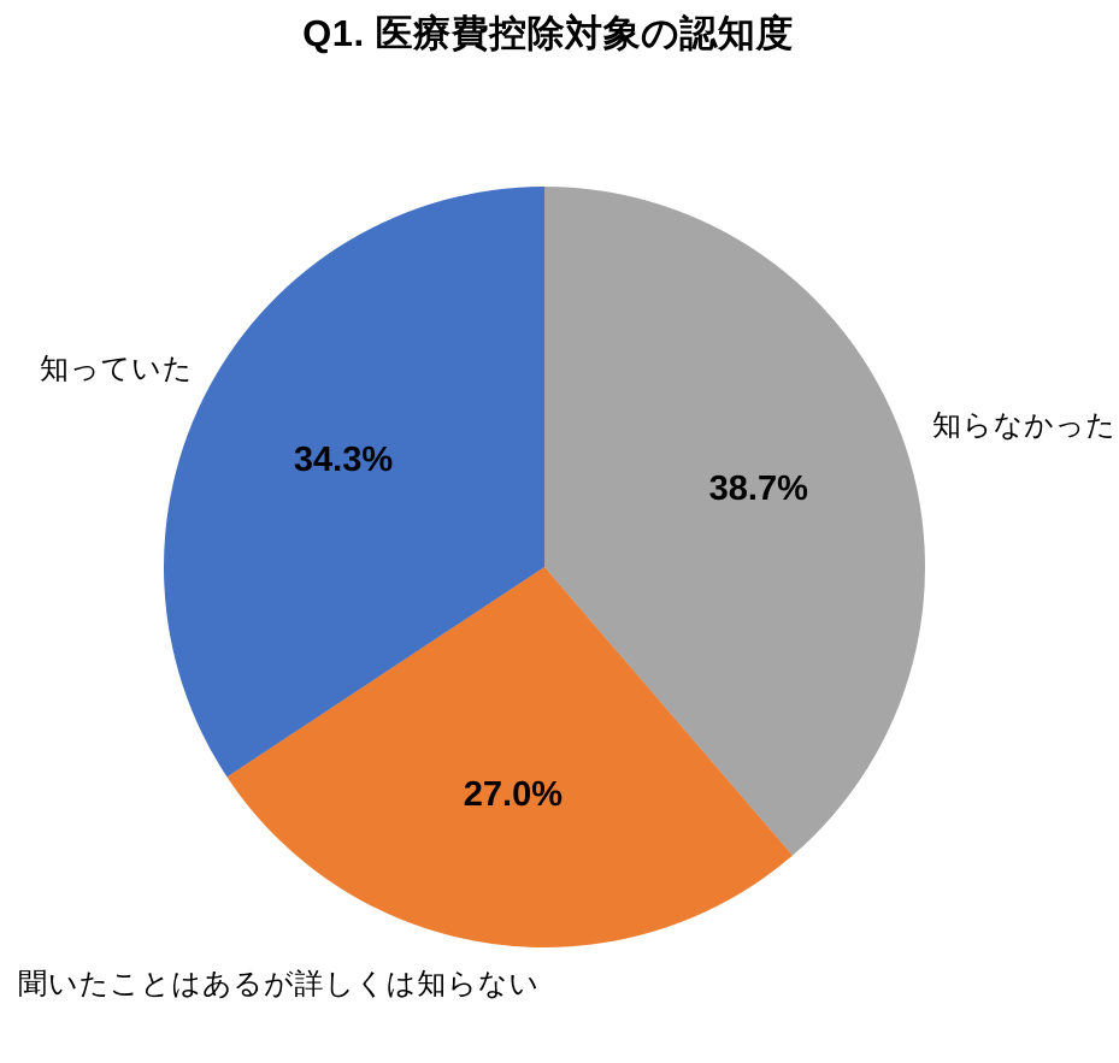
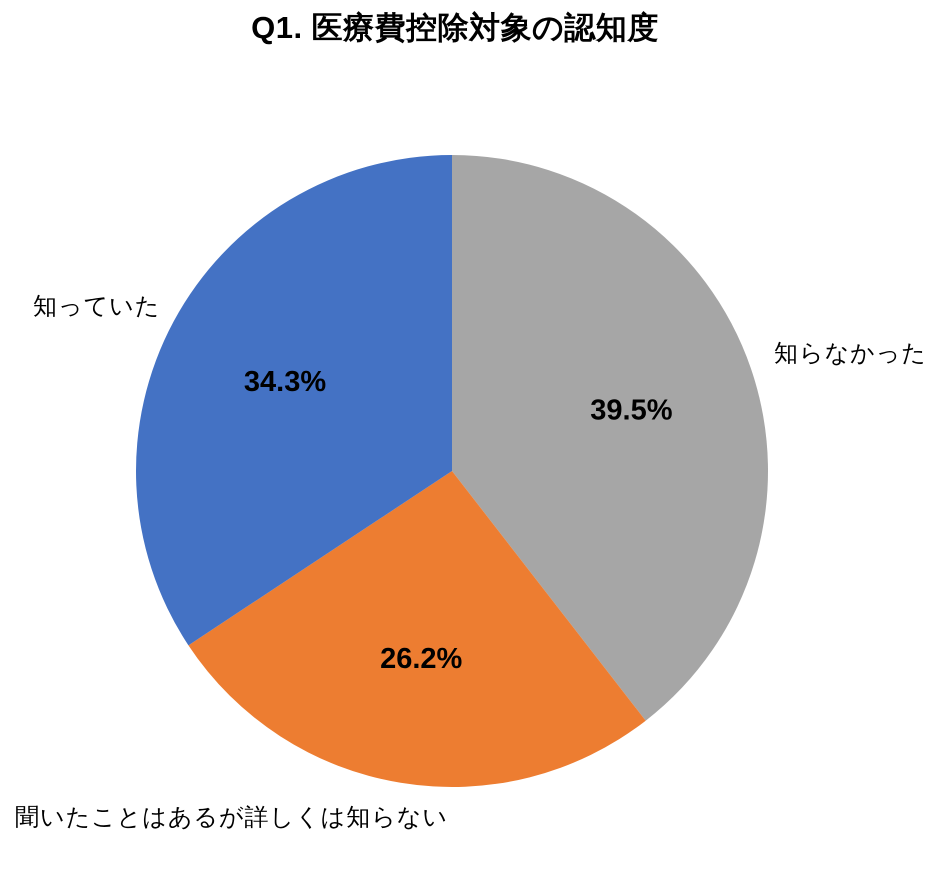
知らなかった: 38.7% -> 39.5%
聞いたことはあるが詳しくは知らない: 27.0% -> 26.2%
